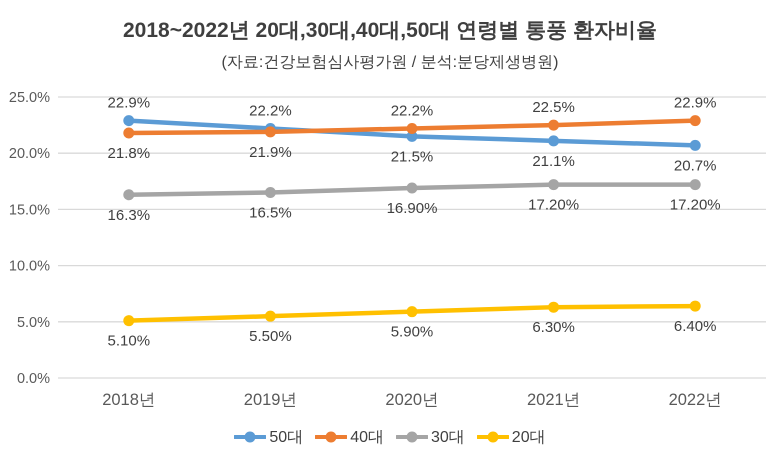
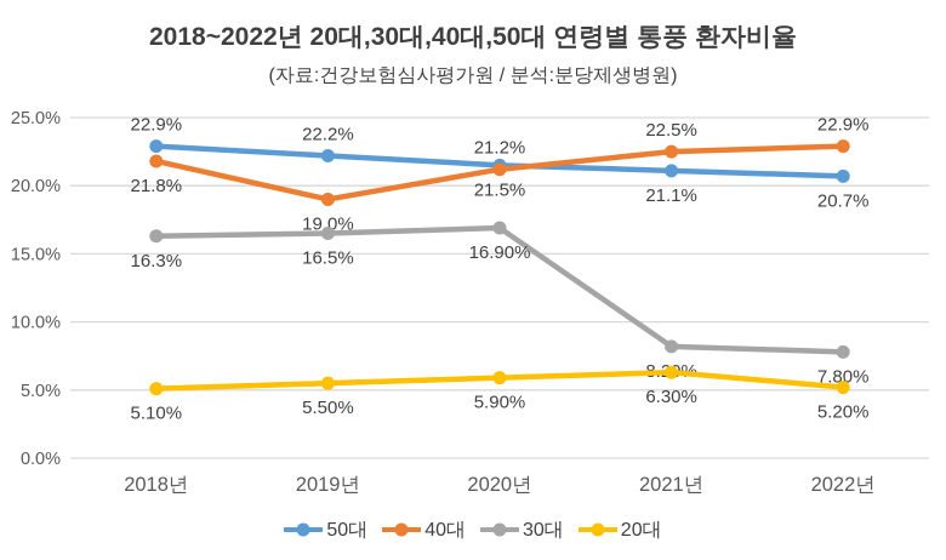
40대/2019년: 21.9% -> 19.0%
40대/2020년: 22.2% -> 21.2%
30대/2021년: 17.20% -> 8.20%
30대/2022년: 17.20% -> 7.80%
20대/2022년: 6.40% -> 5.20%
